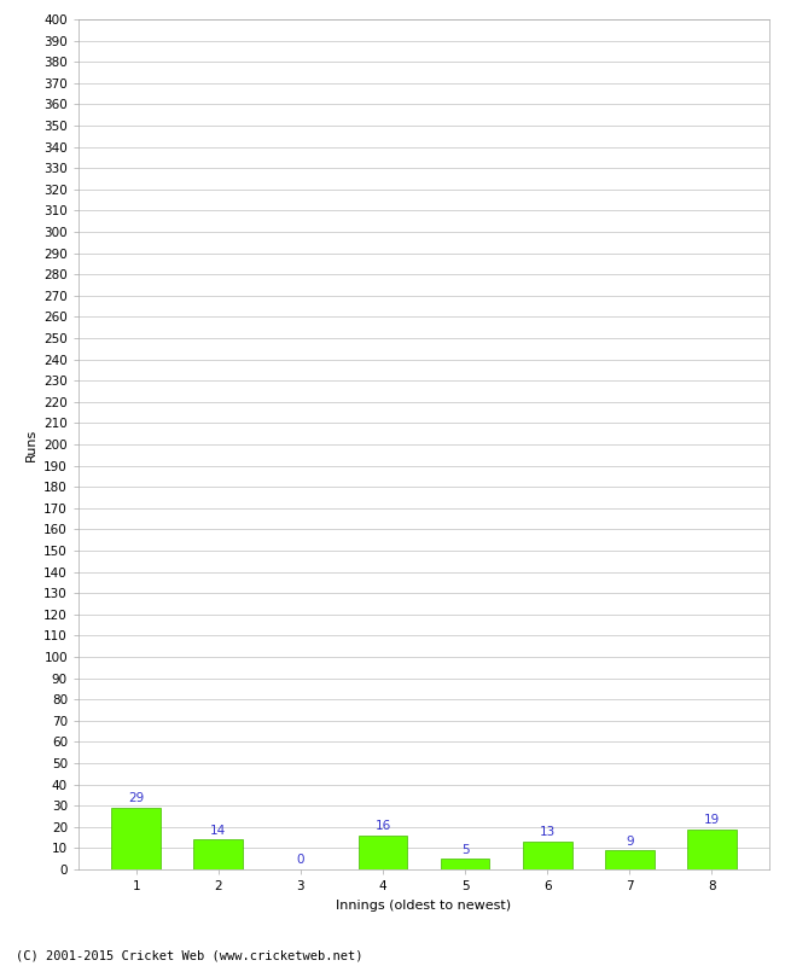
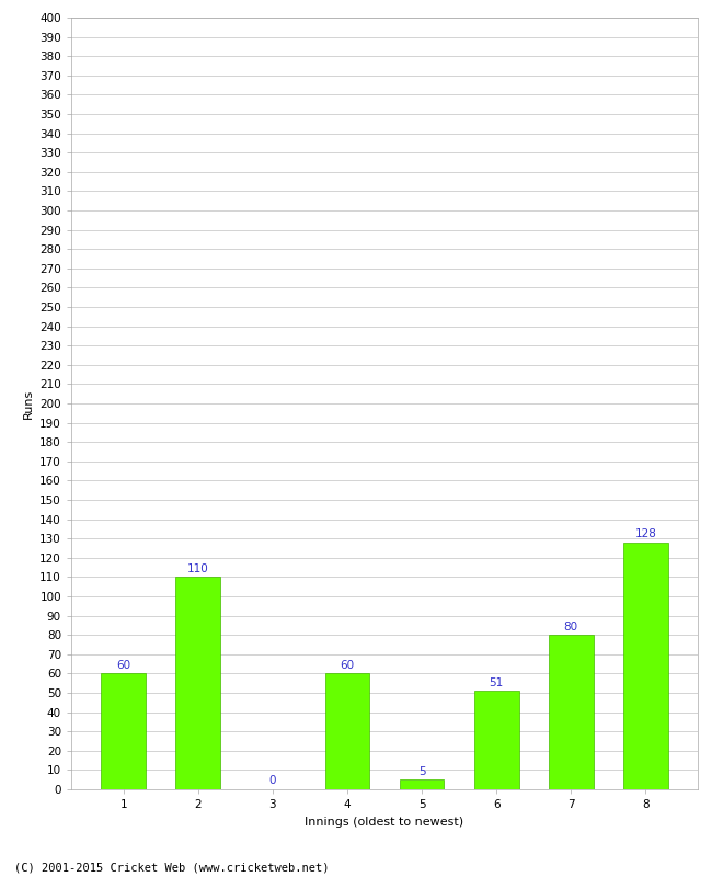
1: 29 -> 60
2: 14 -> 110
4: 16 -> 60
6: 13 -> 51
7: 9 -> 80
8: 19 -> 128
